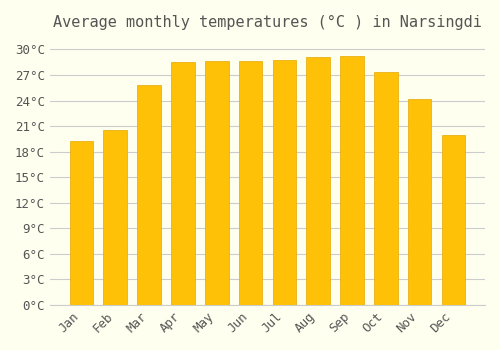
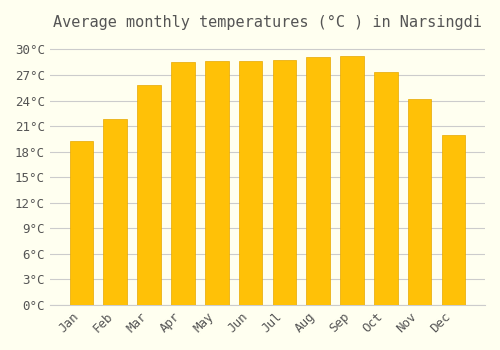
Feb: 20.6°C -> 21.8°C
